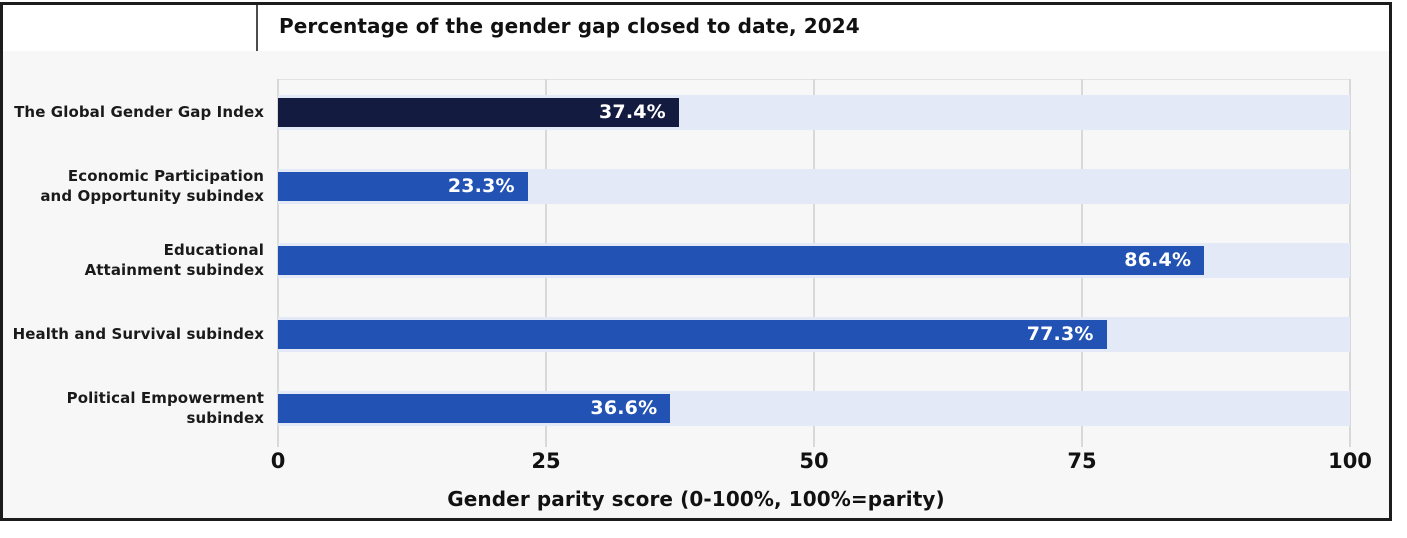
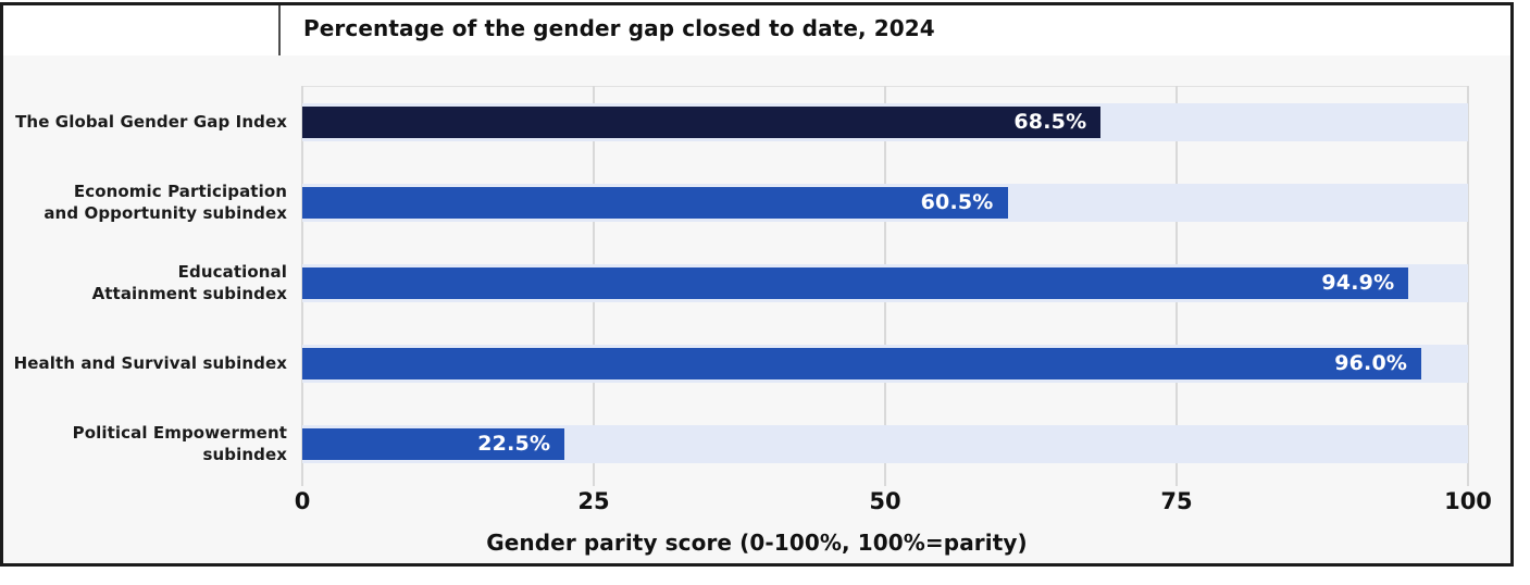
The Global Gender Gap Index: 37.4% -> 68.5%
Economic Participation and Opportunity subindex: 23.3% -> 60.5%
Educational Attainment subindex: 86.4% -> 94.9%
Health and Survival subindex: 77.3% -> 96.0%
Political Empowerment subindex: 36.6% -> 22.5%
